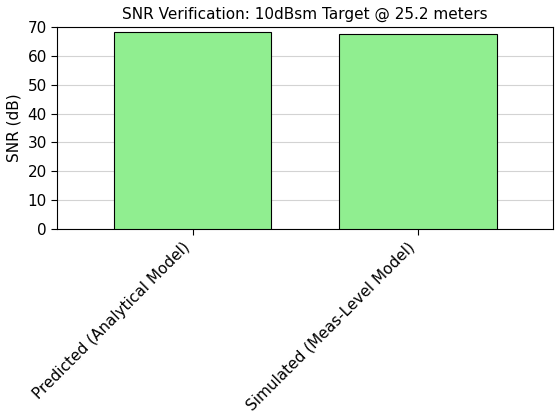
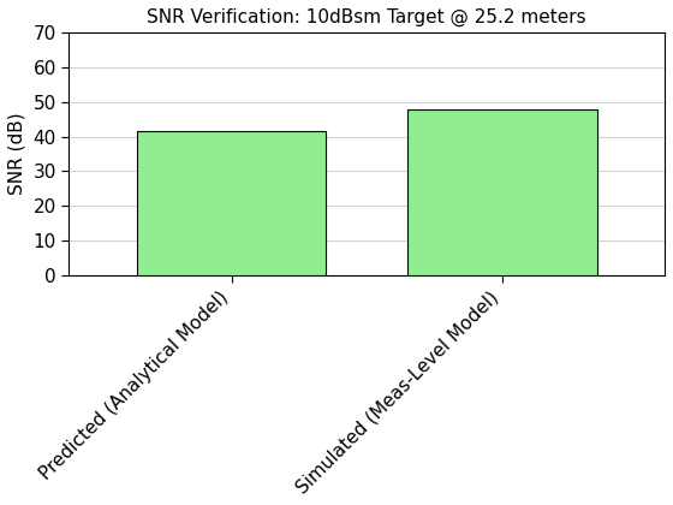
Predicted (Analytical Model): 68.3 -> 41.5
Simulated (Meas-Level Model): 67.6 -> 48.0
